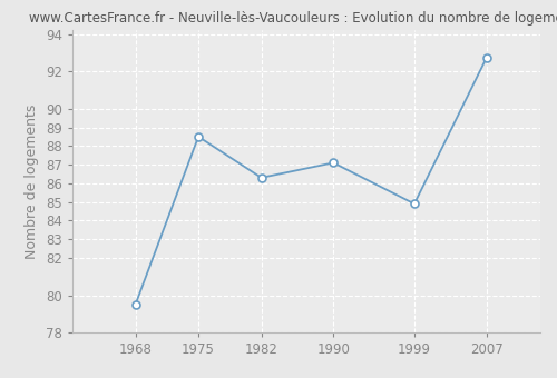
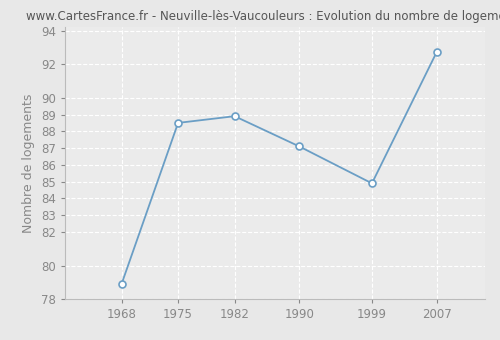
1968: 79.5 -> 78.9
1982: 86.3 -> 88.9
